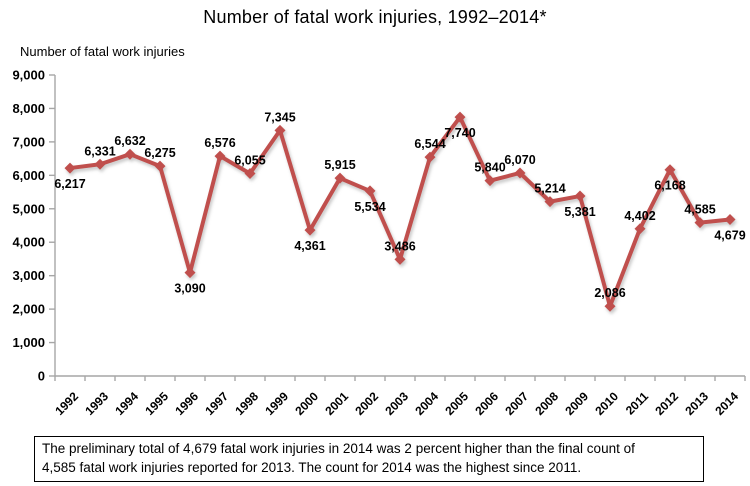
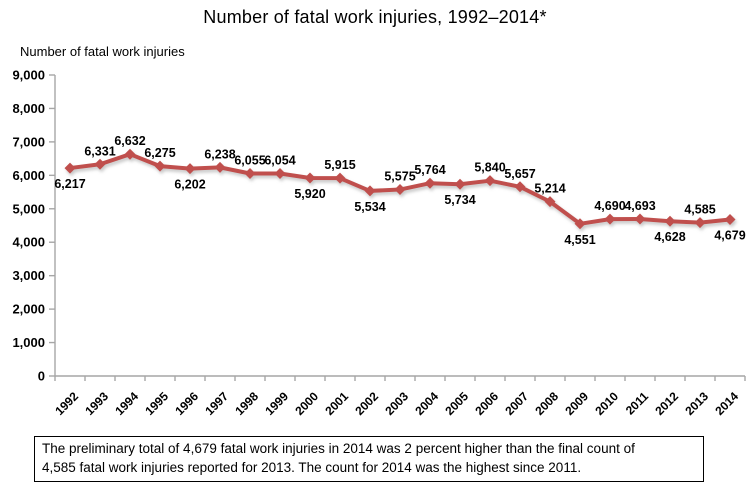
1996: 3,090 -> 6,202
1997: 6,576 -> 6,238
1999: 7,345 -> 6,054
2000: 4,361 -> 5,920
2003: 3,486 -> 5,575
2004: 6,544 -> 5,764
2005: 7,740 -> 5,734
2007: 6,070 -> 5,657
2009: 5,381 -> 4,551
2010: 2,086 -> 4,690
2011: 4,402 -> 4,693
2012: 6,168 -> 4,628
